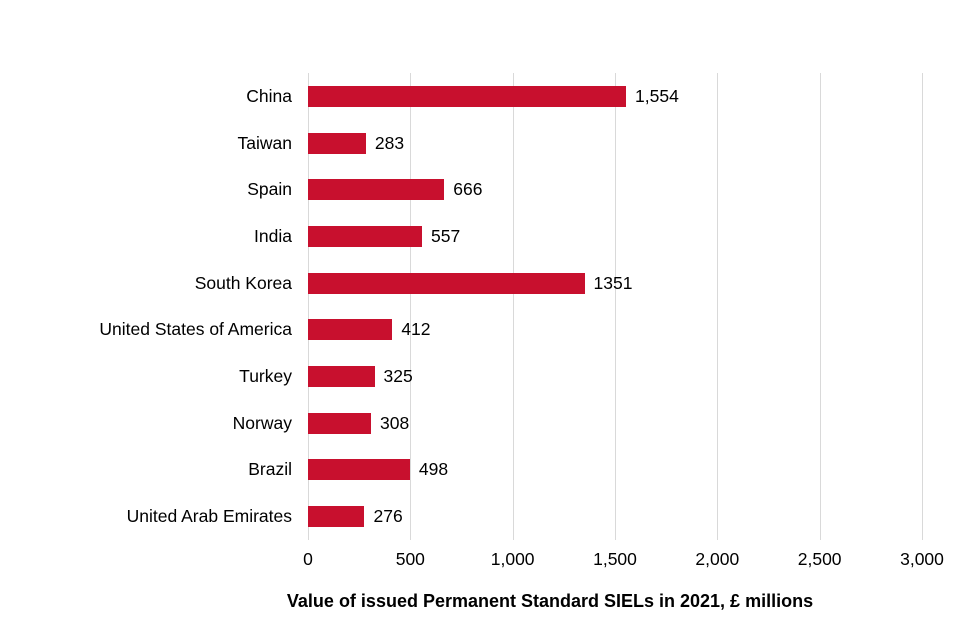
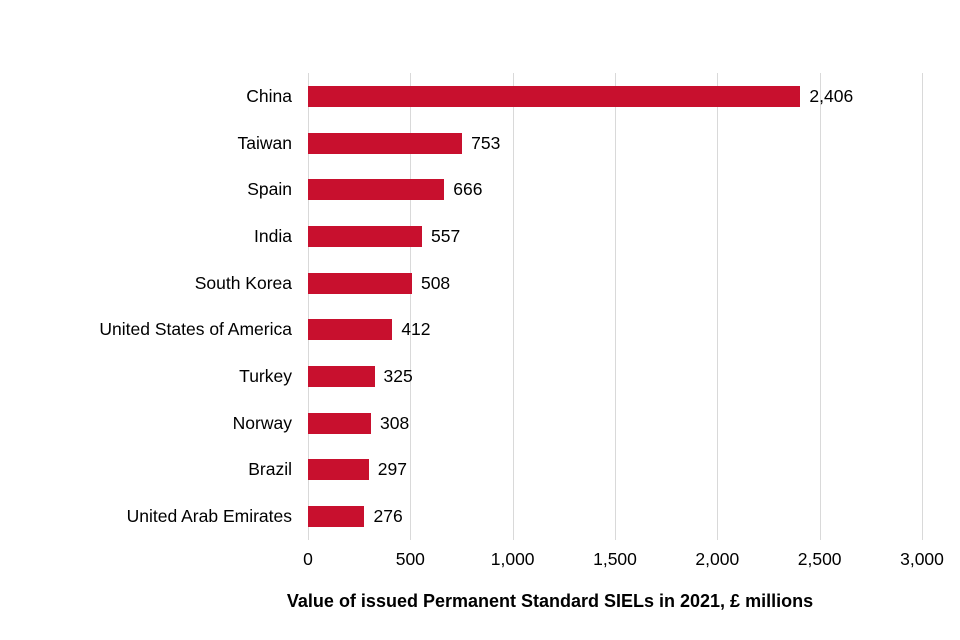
China: 1,554 -> 2,406
Taiwan: 283 -> 753
South Korea: 1351 -> 508
Brazil: 498 -> 297
